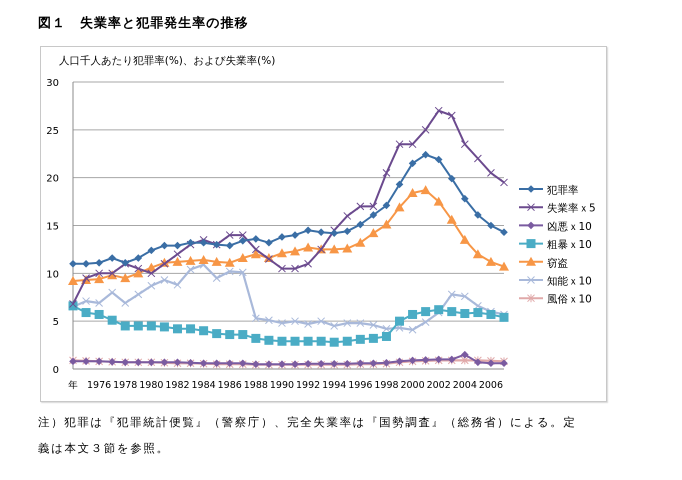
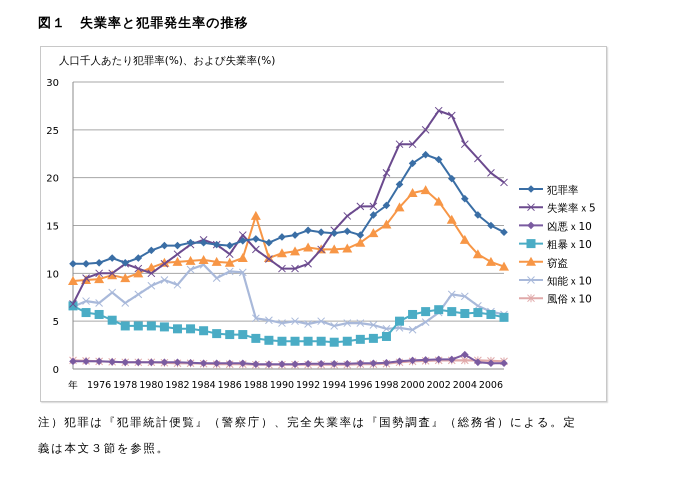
失業率ｘ5/1986: 14 -> 12
窃盗/1988: 12 -> 16
犯罪率/1996: 15 -> 14
